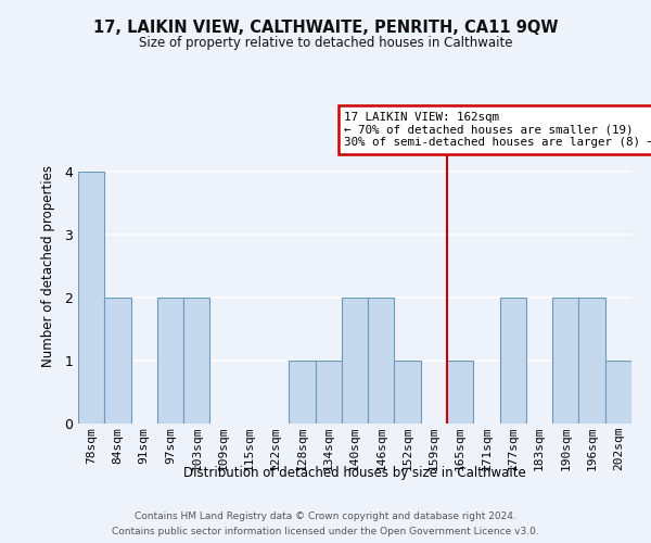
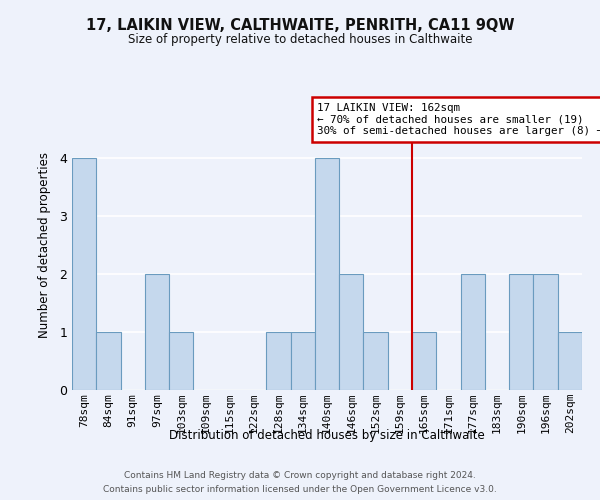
84sqm: 2 -> 1
103sqm: 2 -> 1
140sqm: 2 -> 4
